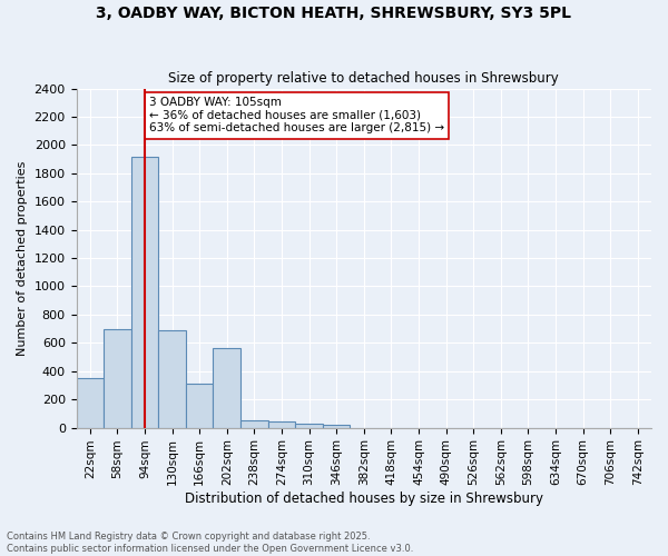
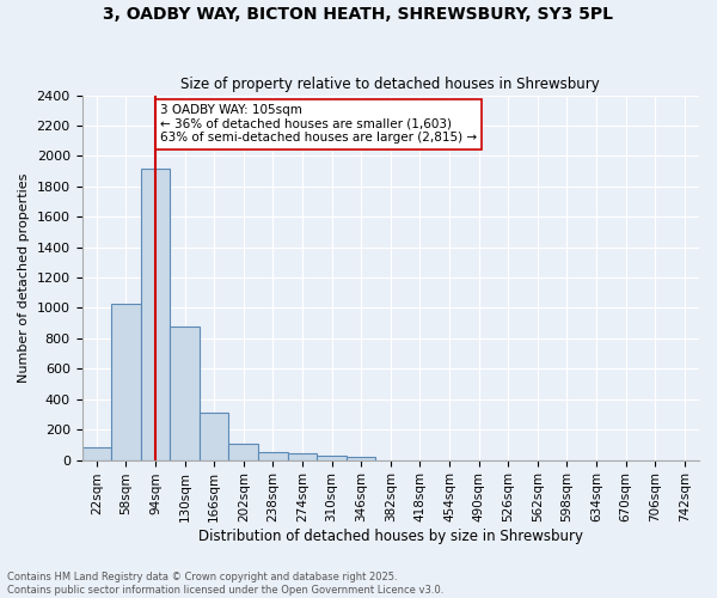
22sqm: 350 -> 80
58sqm: 700 -> 1030
130sqm: 690 -> 880
202sqm: 560 -> 110
